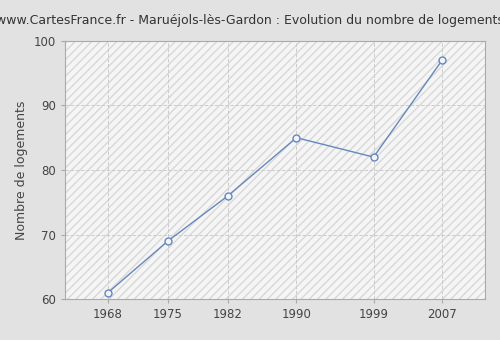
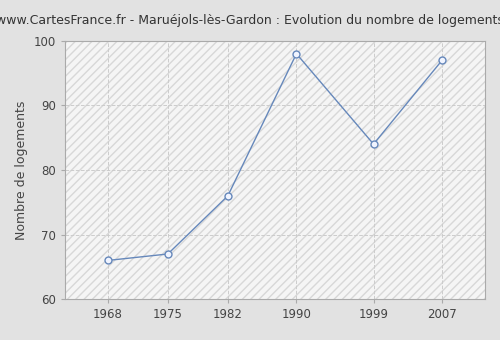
1968: 61 -> 66
1975: 69 -> 67
1990: 85 -> 98
1999: 82 -> 84
